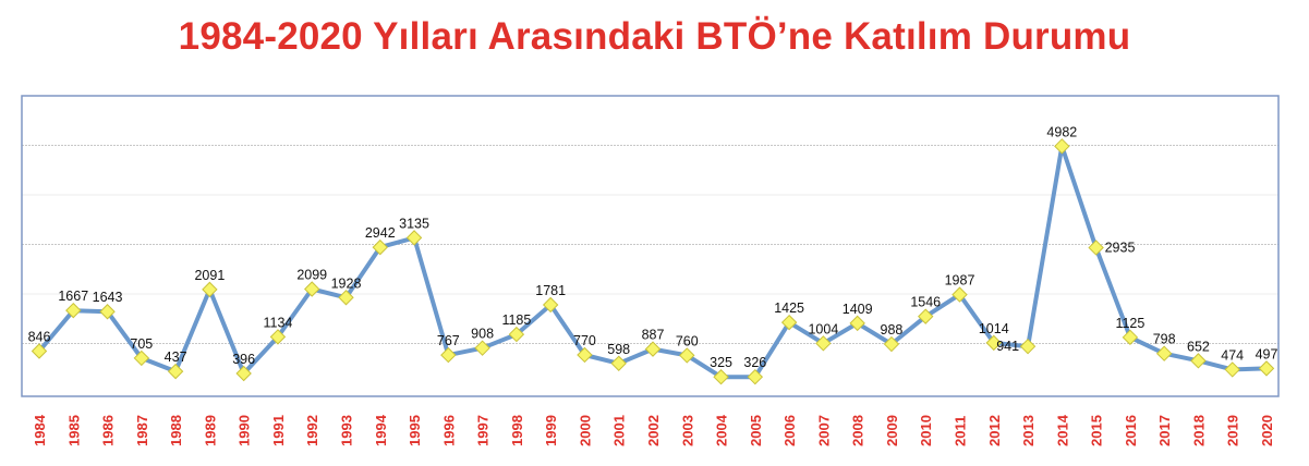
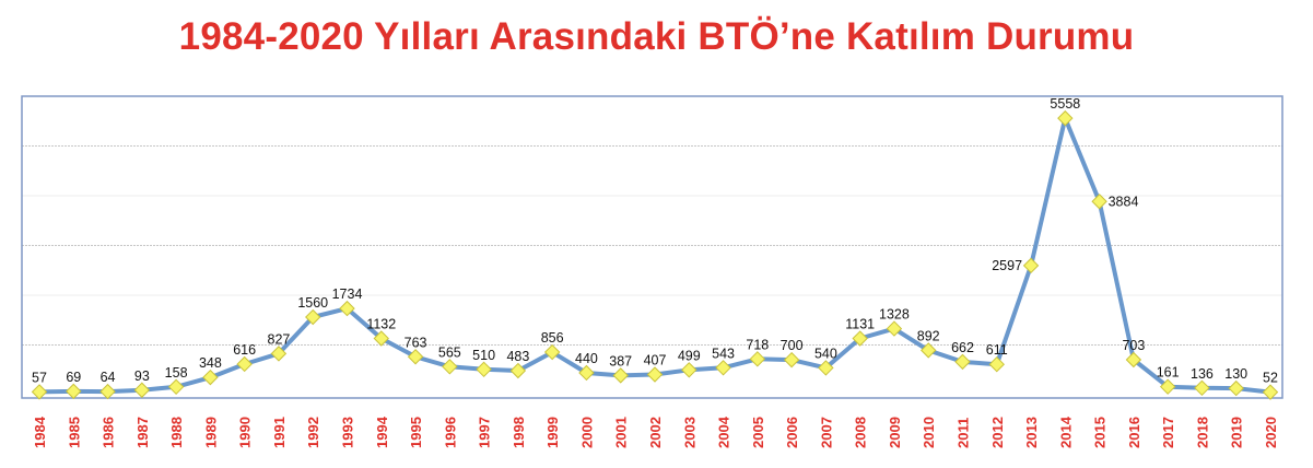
1984: 846 -> 57
1985: 1667 -> 69
1986: 1643 -> 64
1987: 705 -> 93
1988: 437 -> 158
1989: 2091 -> 348
1990: 396 -> 616
1991: 1134 -> 827
1992: 2099 -> 1560
1993: 1928 -> 1734
1994: 2942 -> 1132
1995: 3135 -> 763
1996: 767 -> 565
1997: 908 -> 510
1998: 1185 -> 483
1999: 1781 -> 856
2000: 770 -> 440
2001: 598 -> 387
2002: 887 -> 407
2003: 760 -> 499
2004: 325 -> 543
2005: 326 -> 718
2006: 1425 -> 700
2007: 1004 -> 540
2008: 1409 -> 1131
2009: 988 -> 1328
2010: 1546 -> 892
2011: 1987 -> 662
2012: 1014 -> 611
2013: 941 -> 2597
2014: 4982 -> 5558
2015: 2935 -> 3884
2016: 1125 -> 703
2017: 798 -> 161
2018: 652 -> 136
2019: 474 -> 130
2020: 497 -> 52
